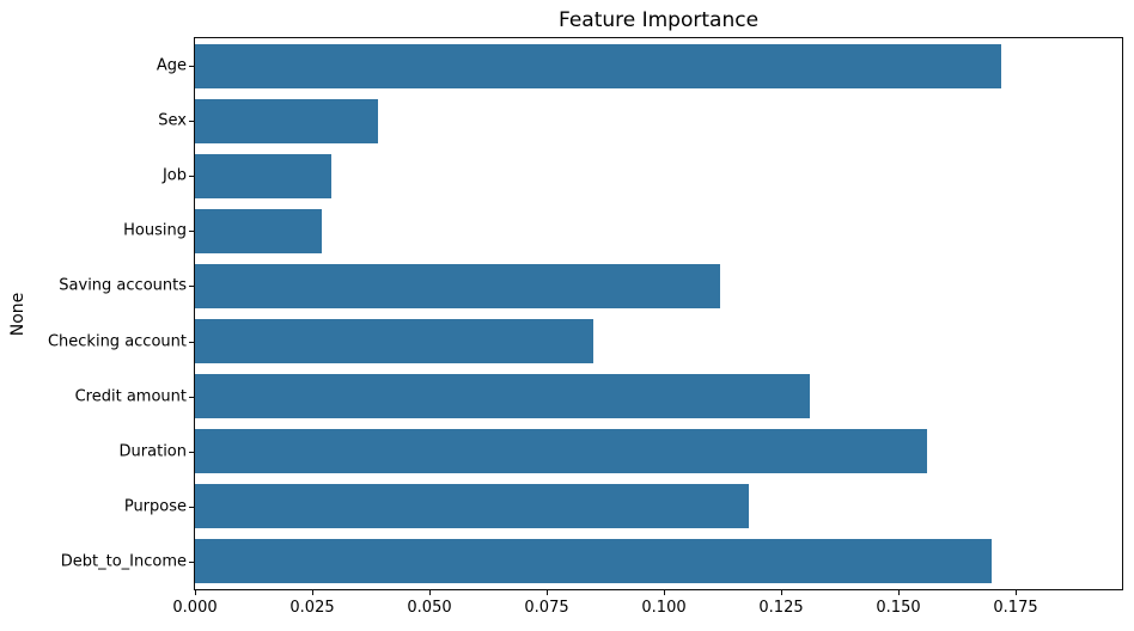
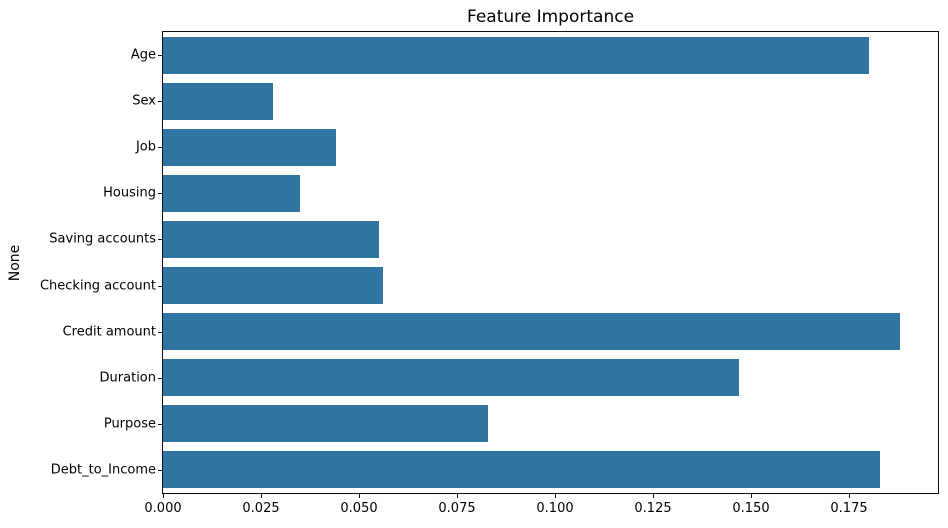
Age: 0.172 -> 0.180
Sex: 0.039 -> 0.028
Job: 0.029 -> 0.044
Housing: 0.027 -> 0.035
Saving accounts: 0.112 -> 0.055
Checking account: 0.085 -> 0.056
Credit amount: 0.131 -> 0.188
Duration: 0.156 -> 0.147
Purpose: 0.118 -> 0.083
Debt_to_Income: 0.170 -> 0.183
